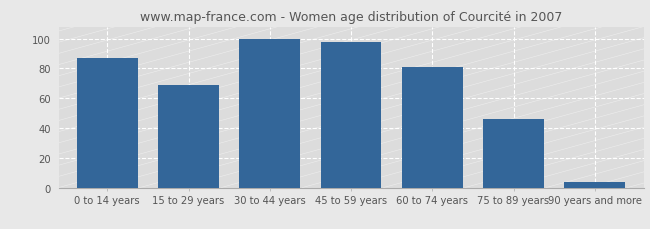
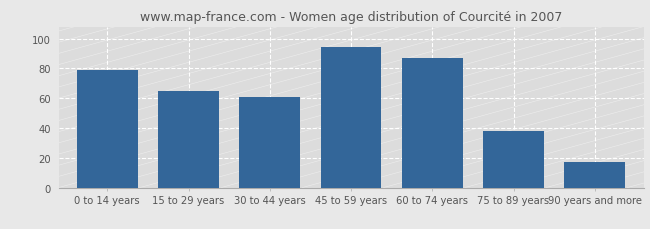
0 to 14 years: 87 -> 79
15 to 29 years: 69 -> 65
30 to 44 years: 100 -> 61
45 to 59 years: 98 -> 94
60 to 74 years: 81 -> 87
75 to 89 years: 46 -> 38
90 years and more: 4 -> 17
